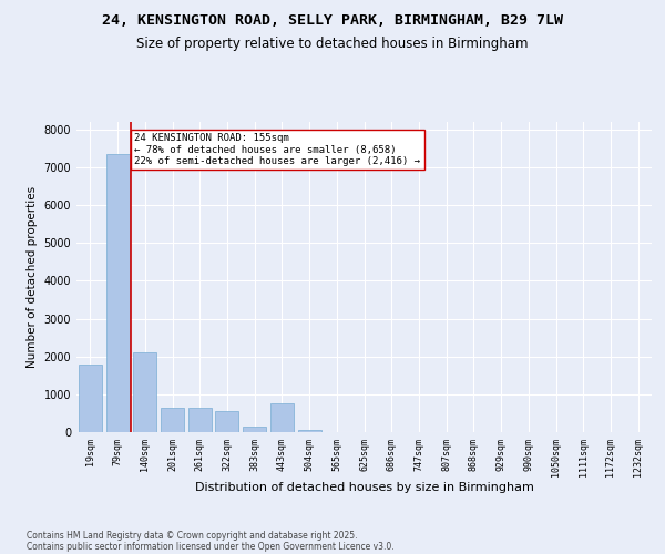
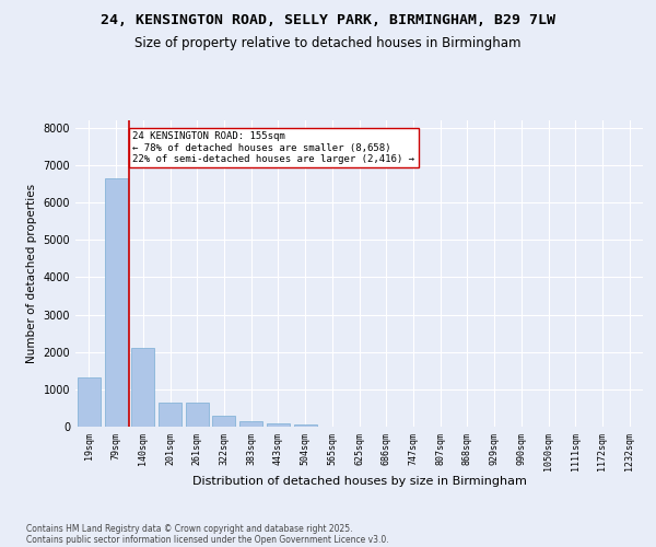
19sqm: 1800 -> 1310
79sqm: 7350 -> 6650
322sqm: 550 -> 280
443sqm: 750 -> 100
